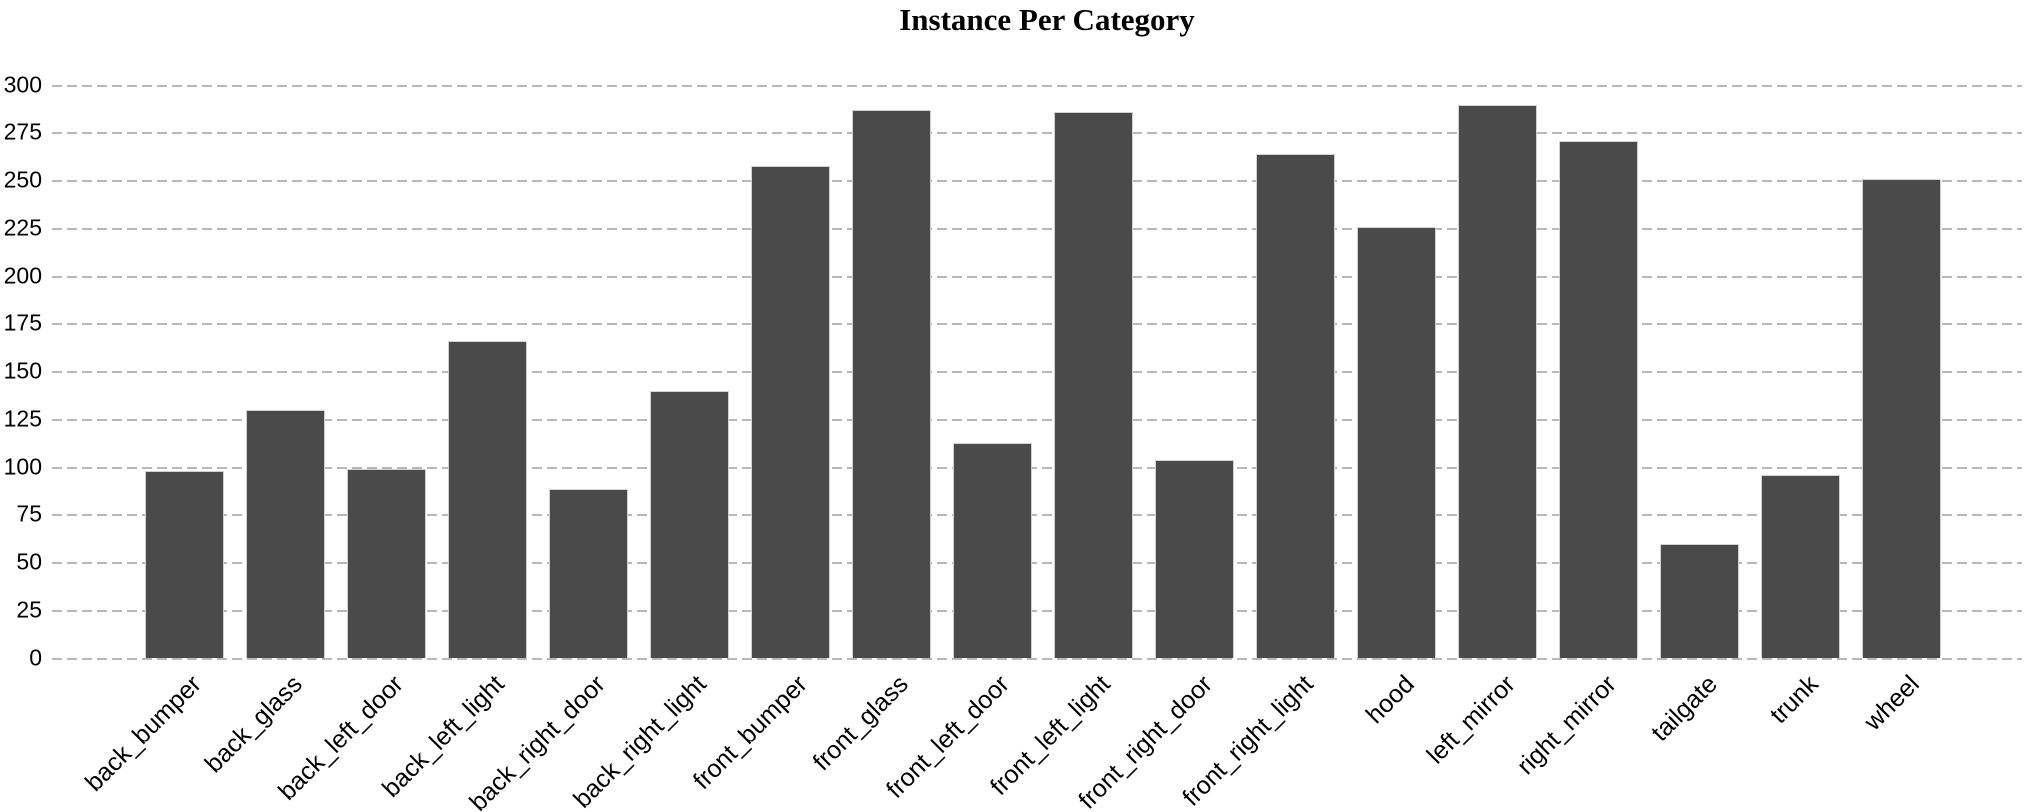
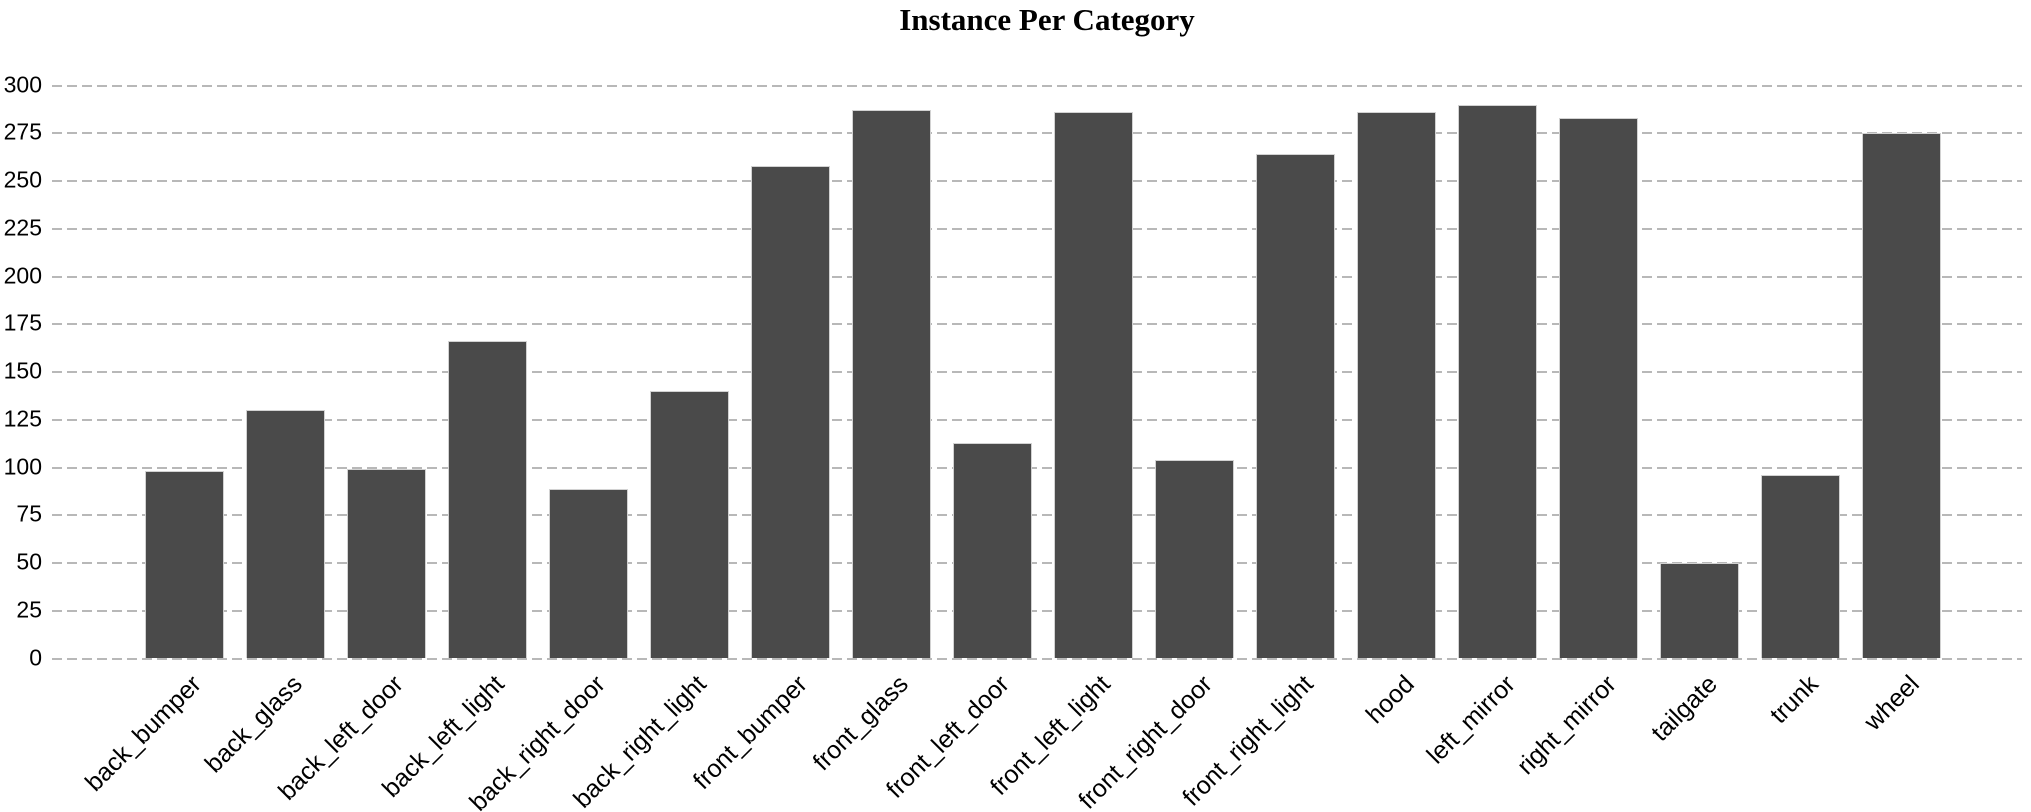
hood: 226 -> 286
right_mirror: 271 -> 283
tailgate: 60 -> 50
wheel: 251 -> 275
